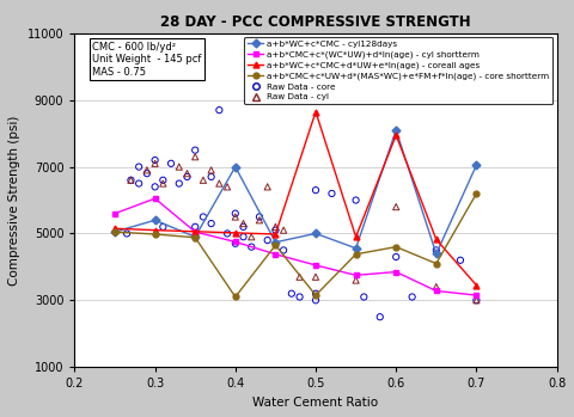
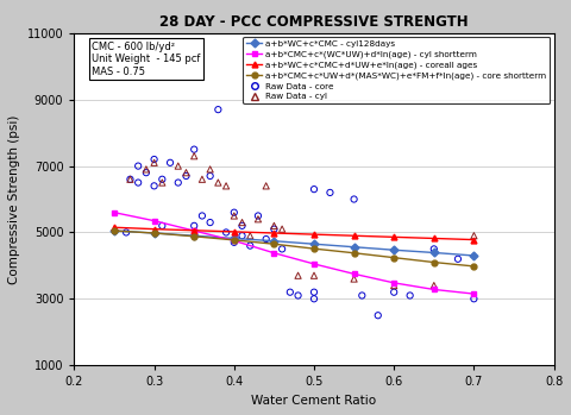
a+b*WC+c*CMC - cyl128days/0.3: 5400 -> 4980
a+b*CMC+c*(WC*UW)+d*ln(age) - cyl shortterm/0.3: 6050 -> 5350
a+b*WC+c*CMC - cyl128days/0.4: 7000 -> 4820
a+b*CMC+c*UW+d*(MAS*WC)+e*FM+f*ln(age) - core shortterm/0.4: 3100 -> 4770
a+b*WC+c*CMC - cyl128days/0.5: 5000 -> 4650
a+b*WC+c*CMC+d*UW+e*ln(age) - coreall ages/0.5: 8650 -> 4940
a+b*CMC+c*UW+d*(MAS*WC)+e*FM+f*ln(age) - core shortterm/0.5: 3150 -> 4510
a+b*WC+c*CMC - cyl128days/0.6: 8100 -> 4470
a+b*CMC+c*(WC*UW)+d*ln(age) - cyl shortterm/0.6: 3850 -> 3480
a+b*WC+c*CMC+d*UW+e*ln(age) - coreall ages/0.6: 7950 -> 4860
a+b*CMC+c*UW+d*(MAS*WC)+e*FM+f*ln(age) - core shortterm/0.6: 4600 -> 4240
Raw Data - core/0.6: 4300 -> 3200
Raw Data - cyl/0.6: 5800 -> 3400
a+b*WC+c*CMC - cyl128days/0.7: 7050 -> 4300
a+b*WC+c*CMC+d*UW+e*ln(age) - coreall ages/0.7: 3450 -> 4780
a+b*CMC+c*UW+d*(MAS*WC)+e*FM+f*ln(age) - core shortterm/0.7: 6200 -> 3980
Raw Data - cyl/0.7: 3000 -> 4900
